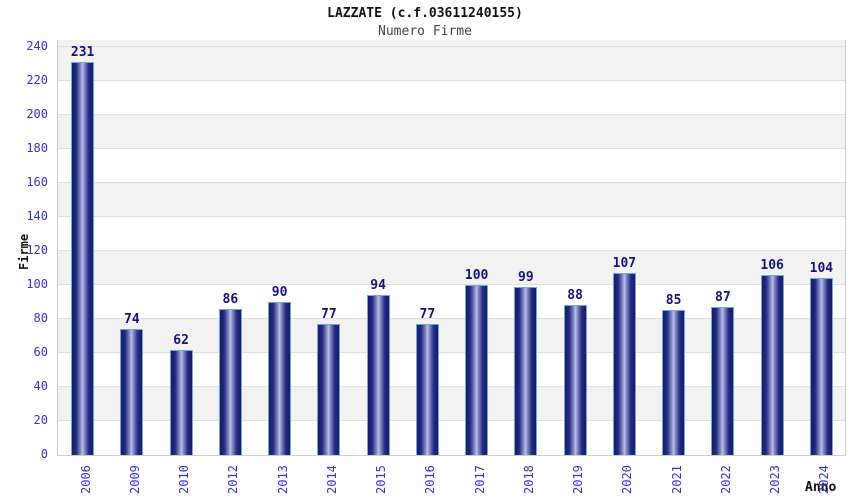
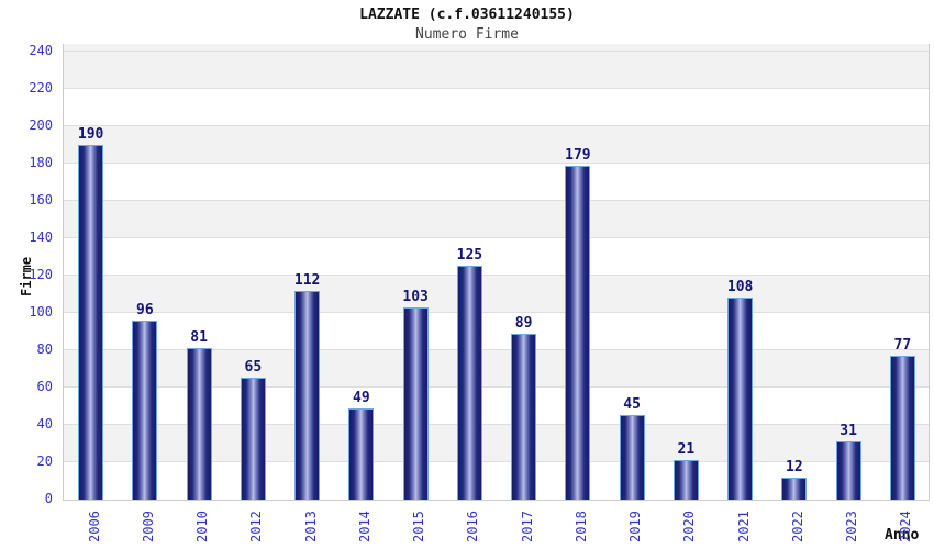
2006: 231 -> 190
2009: 74 -> 96
2010: 62 -> 81
2012: 86 -> 65
2013: 90 -> 112
2014: 77 -> 49
2015: 94 -> 103
2016: 77 -> 125
2017: 100 -> 89
2018: 99 -> 179
2019: 88 -> 45
2020: 107 -> 21
2021: 85 -> 108
2022: 87 -> 12
2023: 106 -> 31
2024: 104 -> 77
